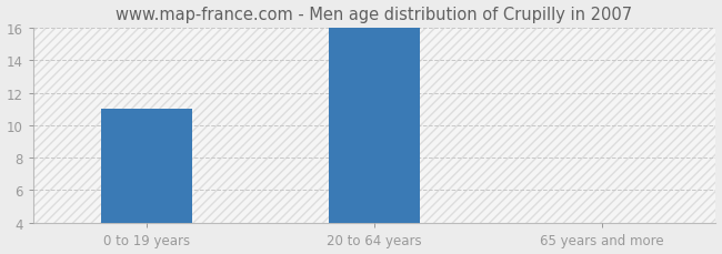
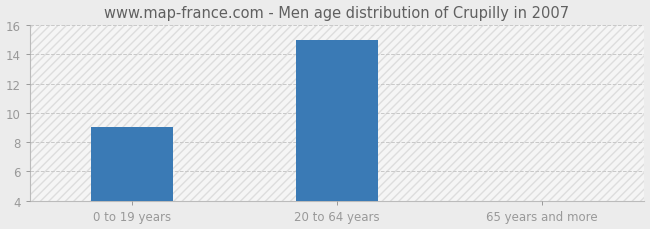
0 to 19 years: 11 -> 9
20 to 64 years: 16 -> 15
